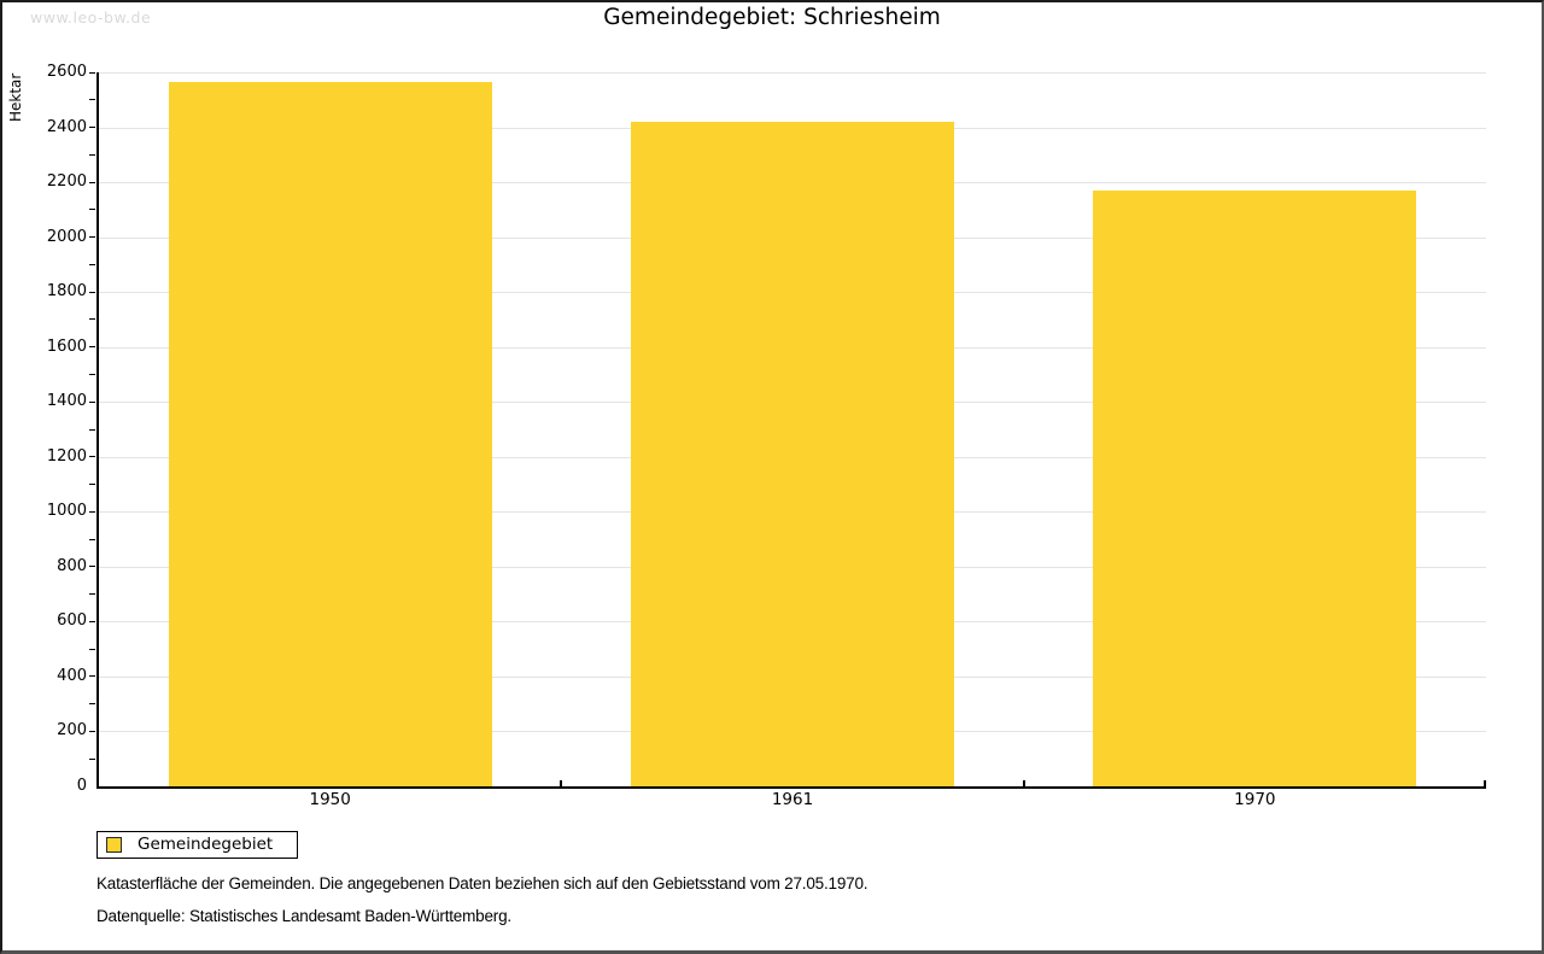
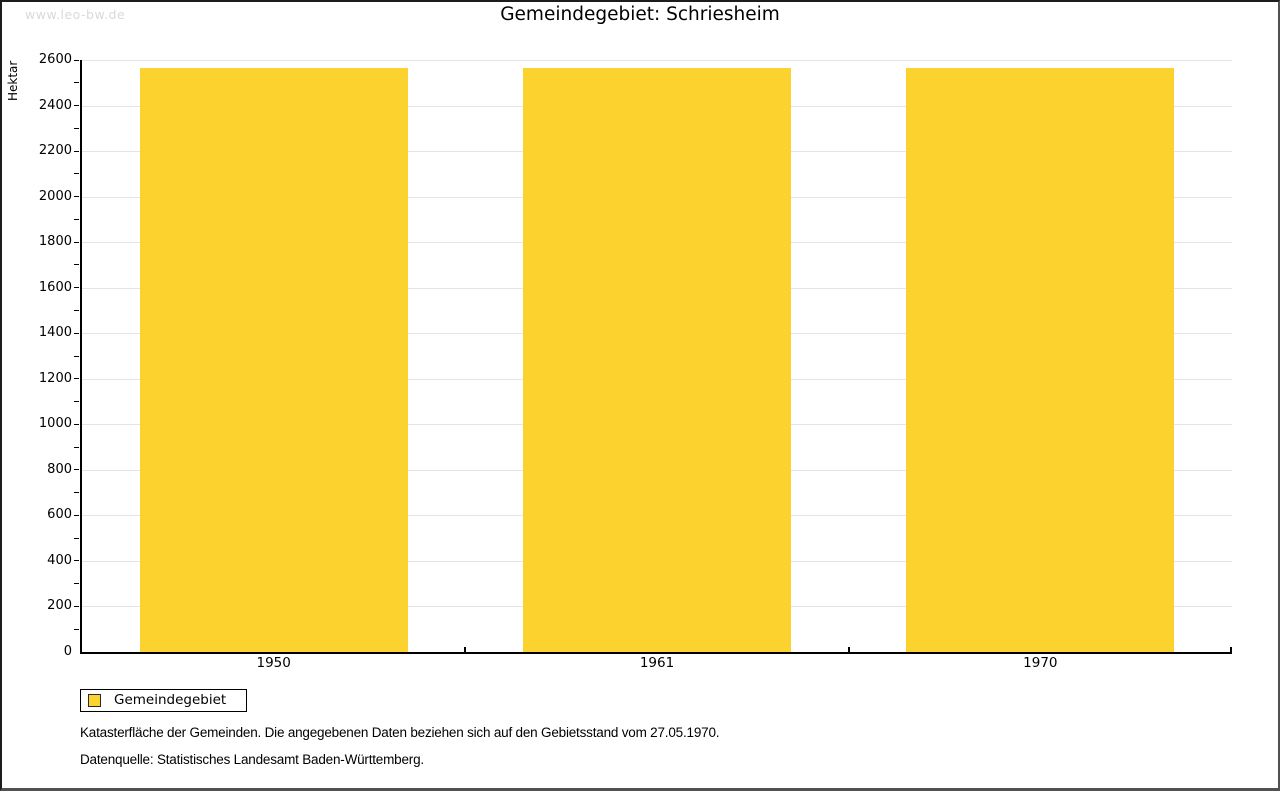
1961: 2420 -> 2560
1970: 2170 -> 2560
